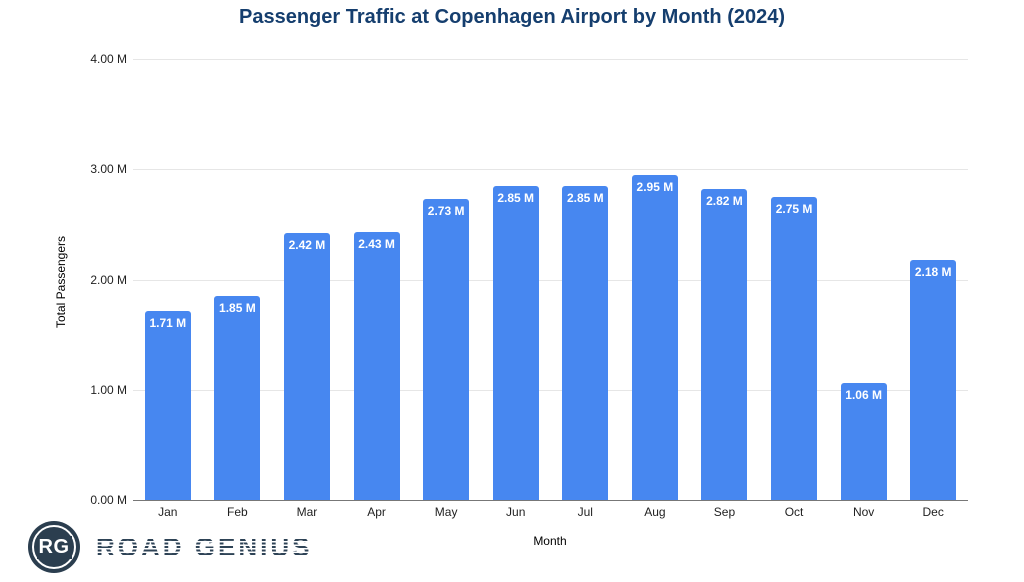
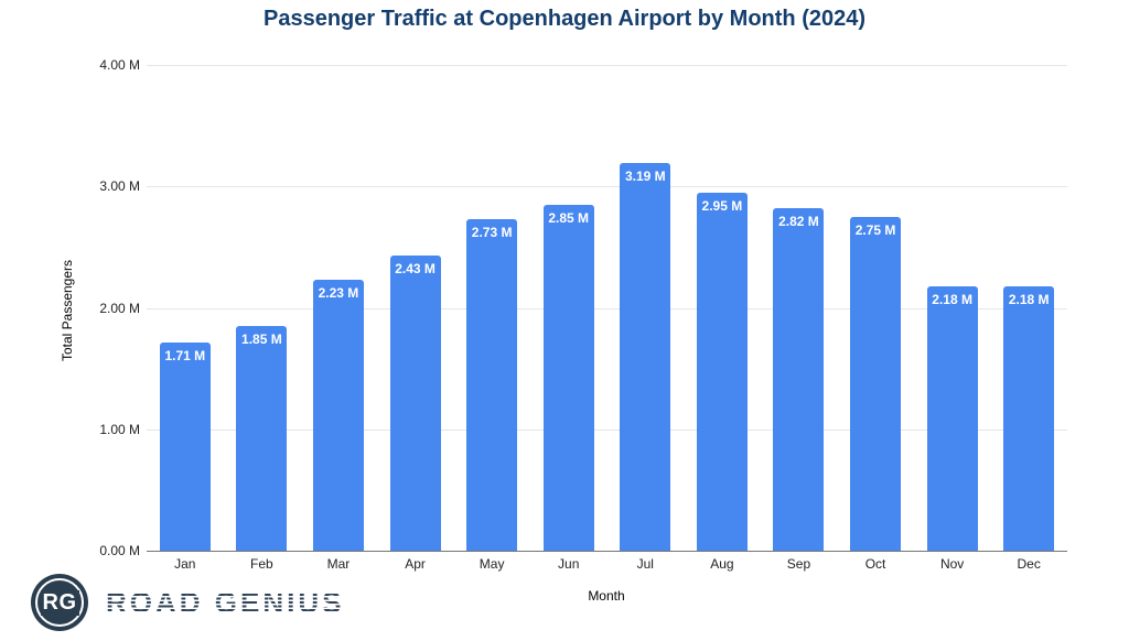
Mar: 2.42 -> 2.23
Jul: 2.85 -> 3.19
Nov: 1.06 -> 2.18
